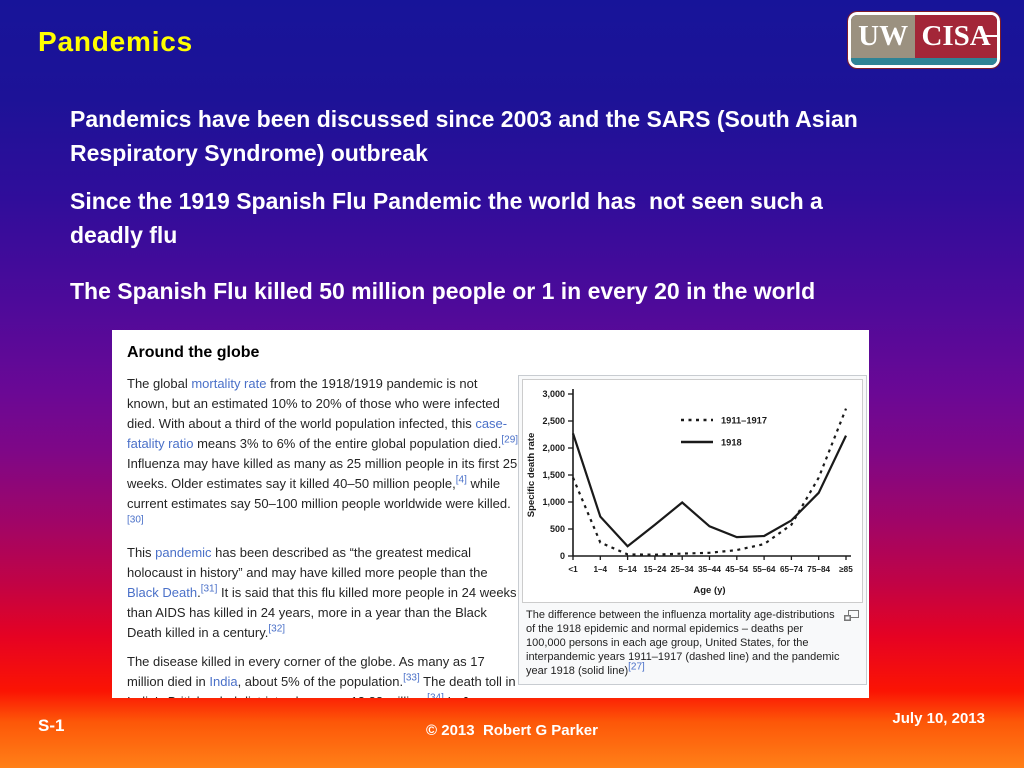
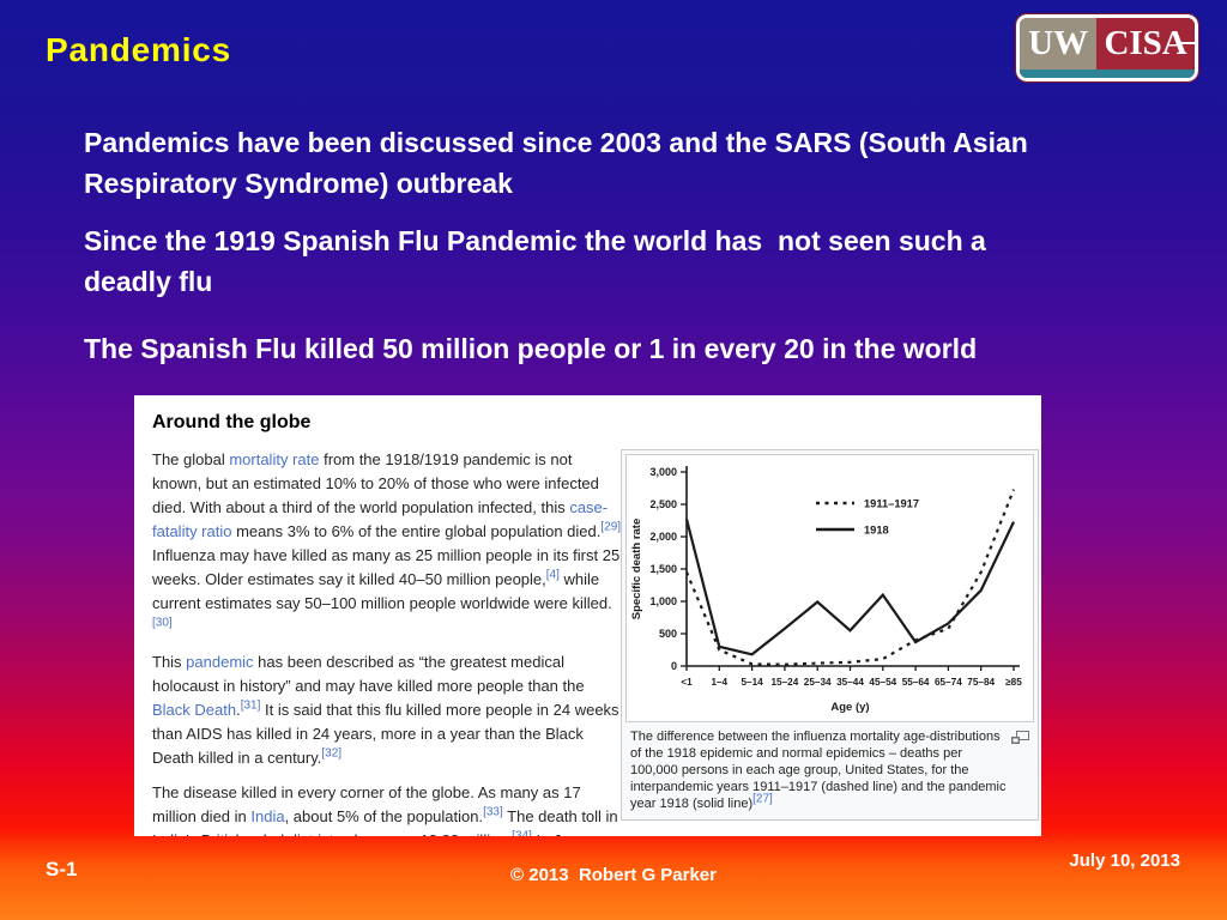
1918/1–4: 700 -> 300
1918/45–54: 400 -> 1100
1911–1917/55–64: 200 -> 400
